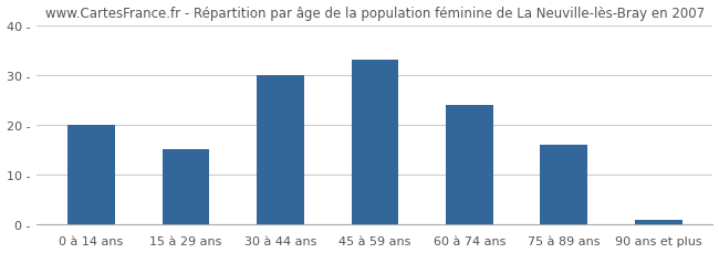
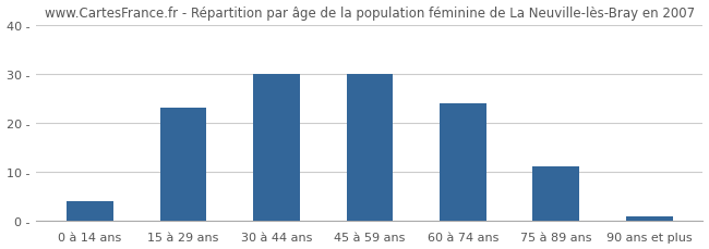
0 à 14 ans: 20 - -> 4 -
15 à 29 ans: 15 - -> 23 -
45 à 59 ans: 33 - -> 30 -
75 à 89 ans: 16 - -> 11 -
